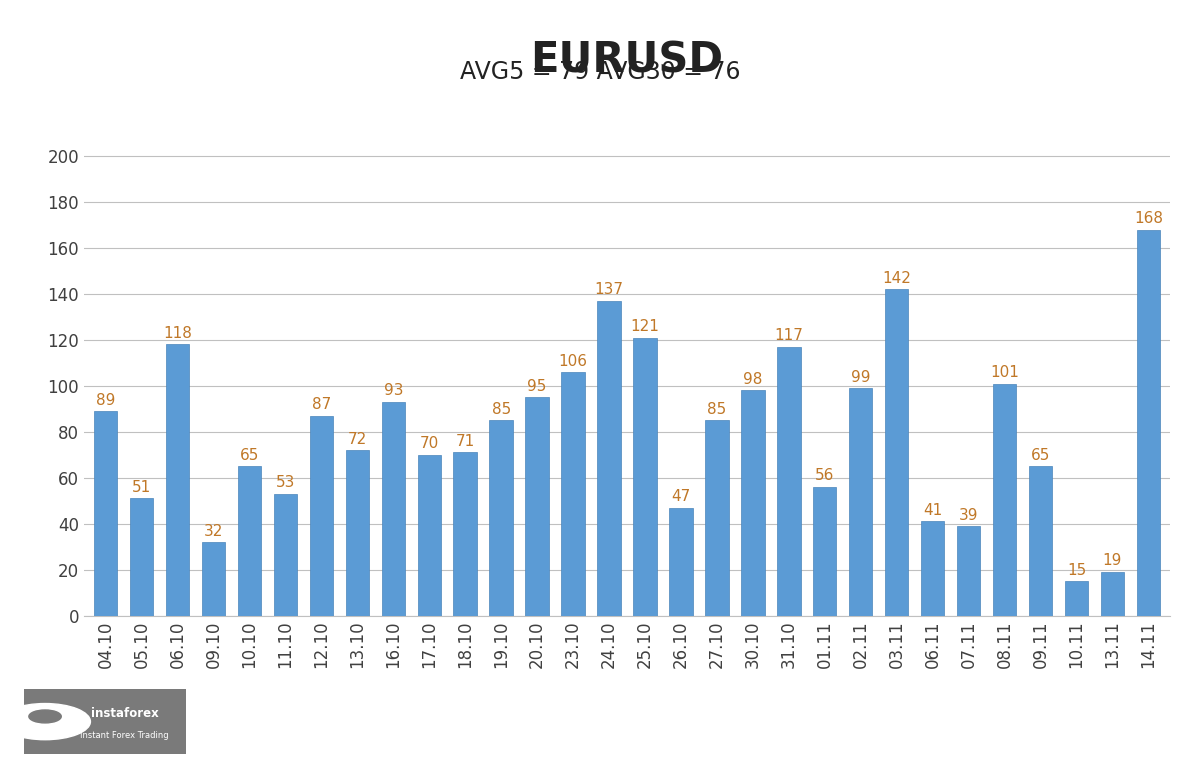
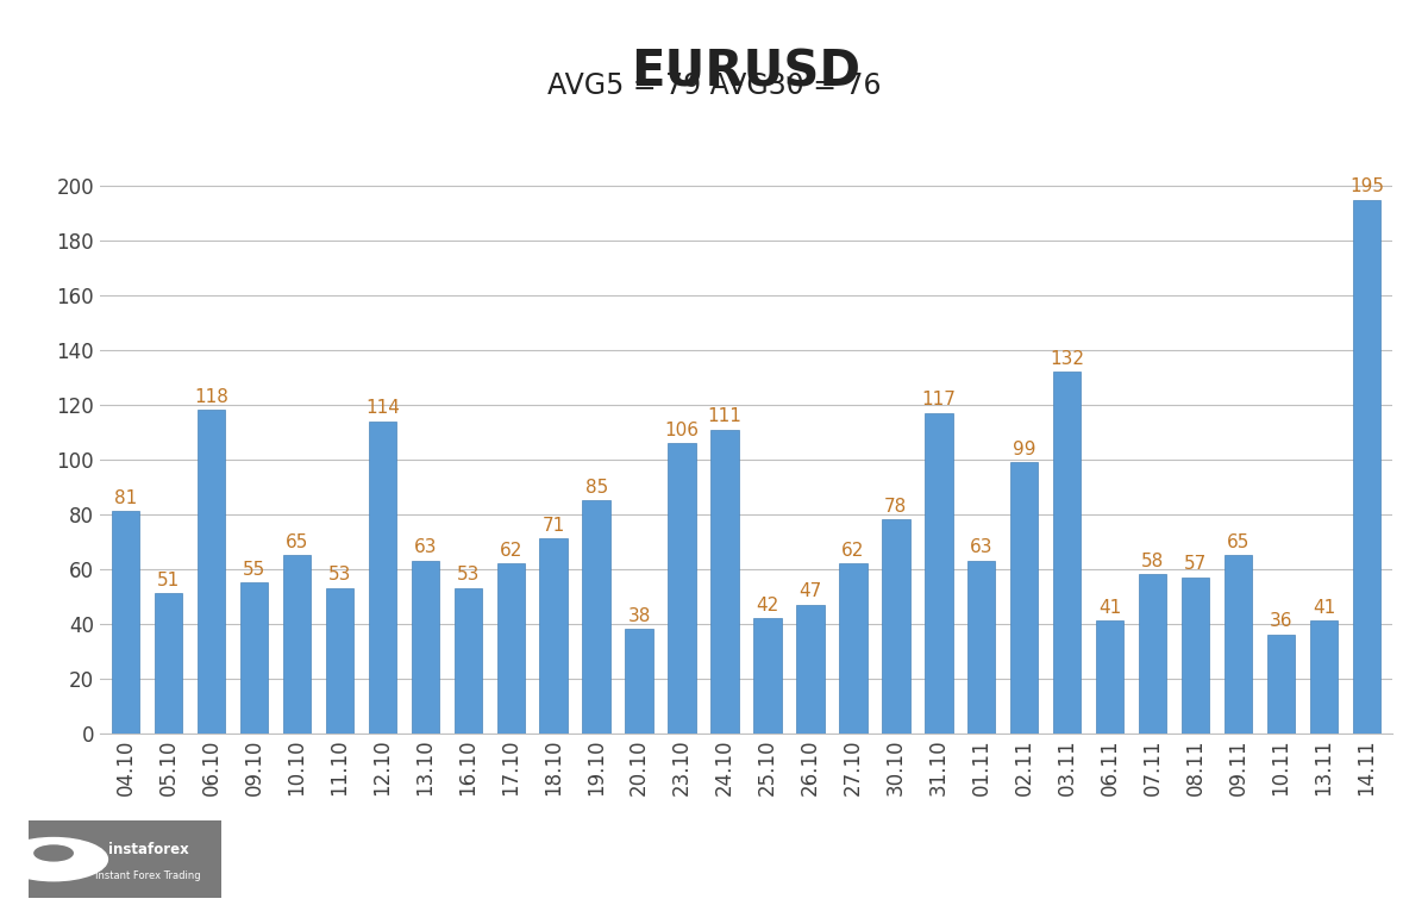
04.10: 89 -> 81
09.10: 32 -> 55
12.10: 87 -> 114
13.10: 72 -> 63
16.10: 93 -> 53
17.10: 70 -> 62
20.10: 95 -> 38
24.10: 137 -> 111
25.10: 121 -> 42
27.10: 85 -> 62
30.10: 98 -> 78
01.11: 56 -> 63
03.11: 142 -> 132
07.11: 39 -> 58
08.11: 101 -> 57
10.11: 15 -> 36
13.11: 19 -> 41
14.11: 168 -> 195
